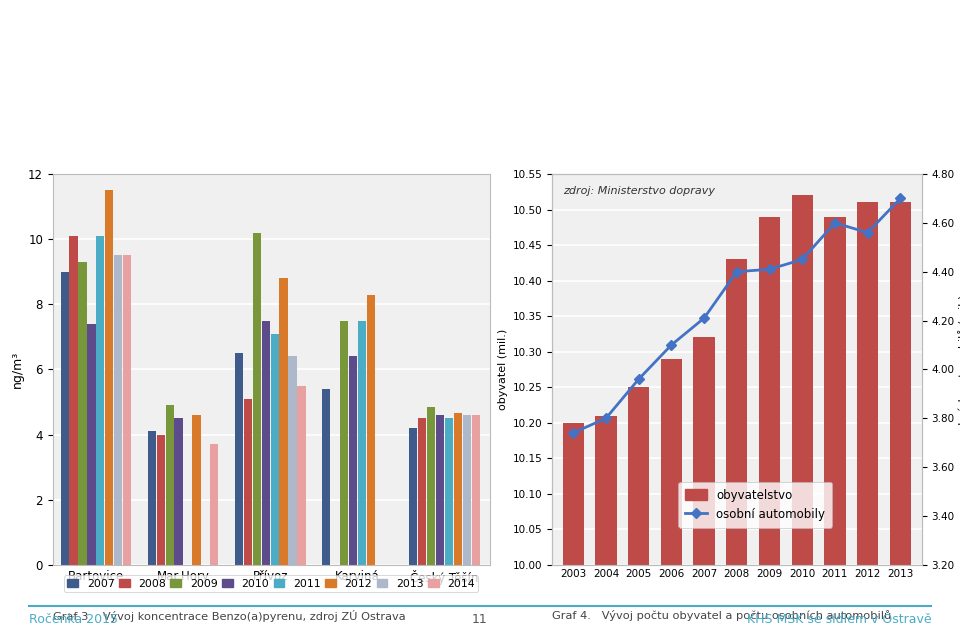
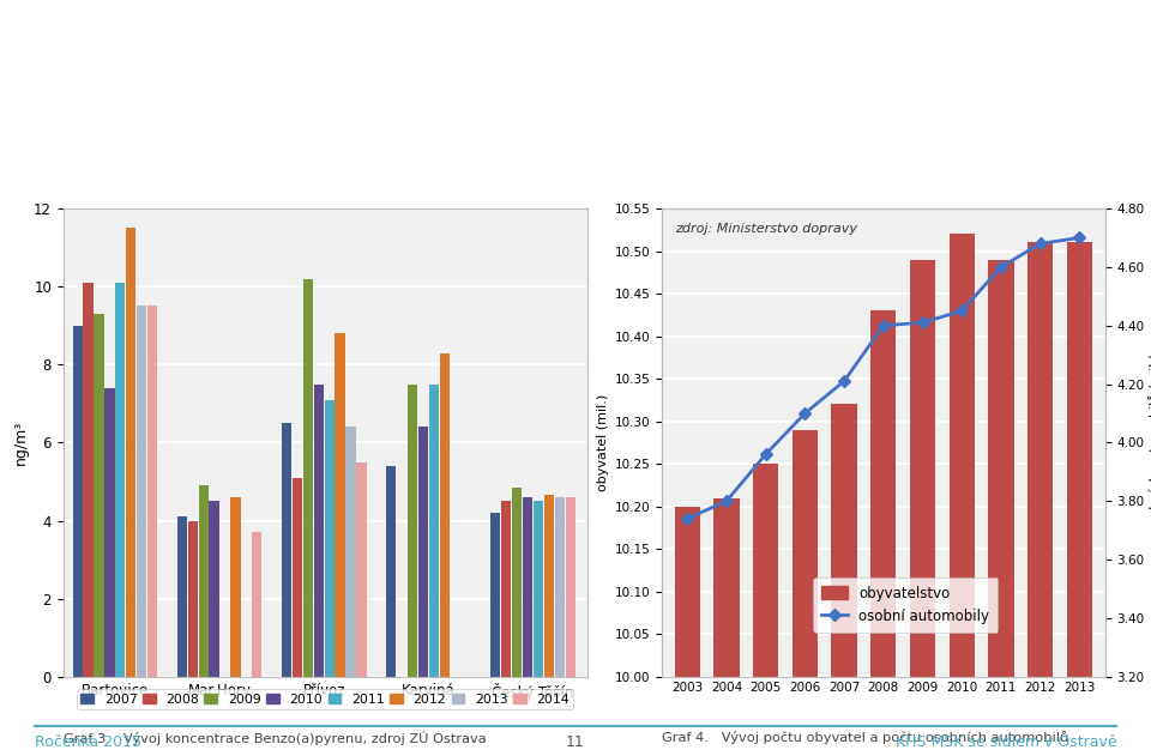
osobní automobily/2012: 4.56 -> 4.68
